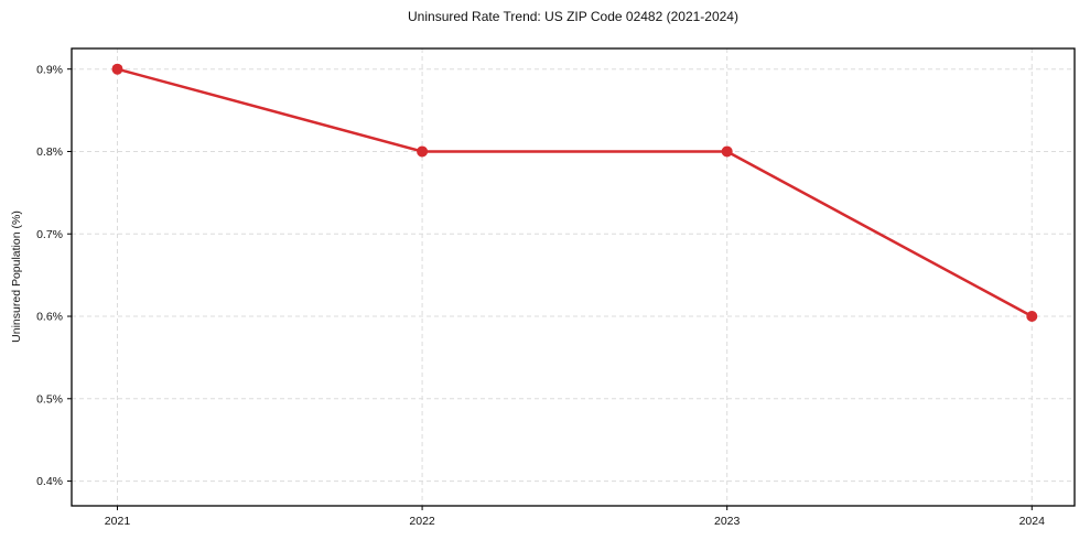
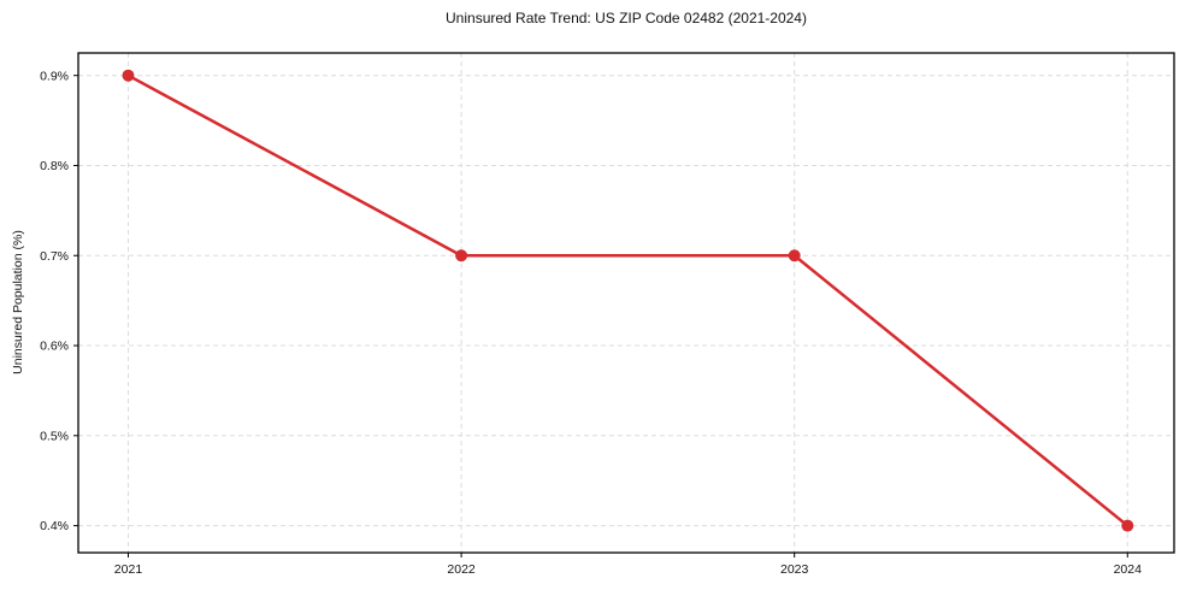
2022: 0.8% -> 0.7%
2023: 0.8% -> 0.7%
2024: 0.6% -> 0.4%
